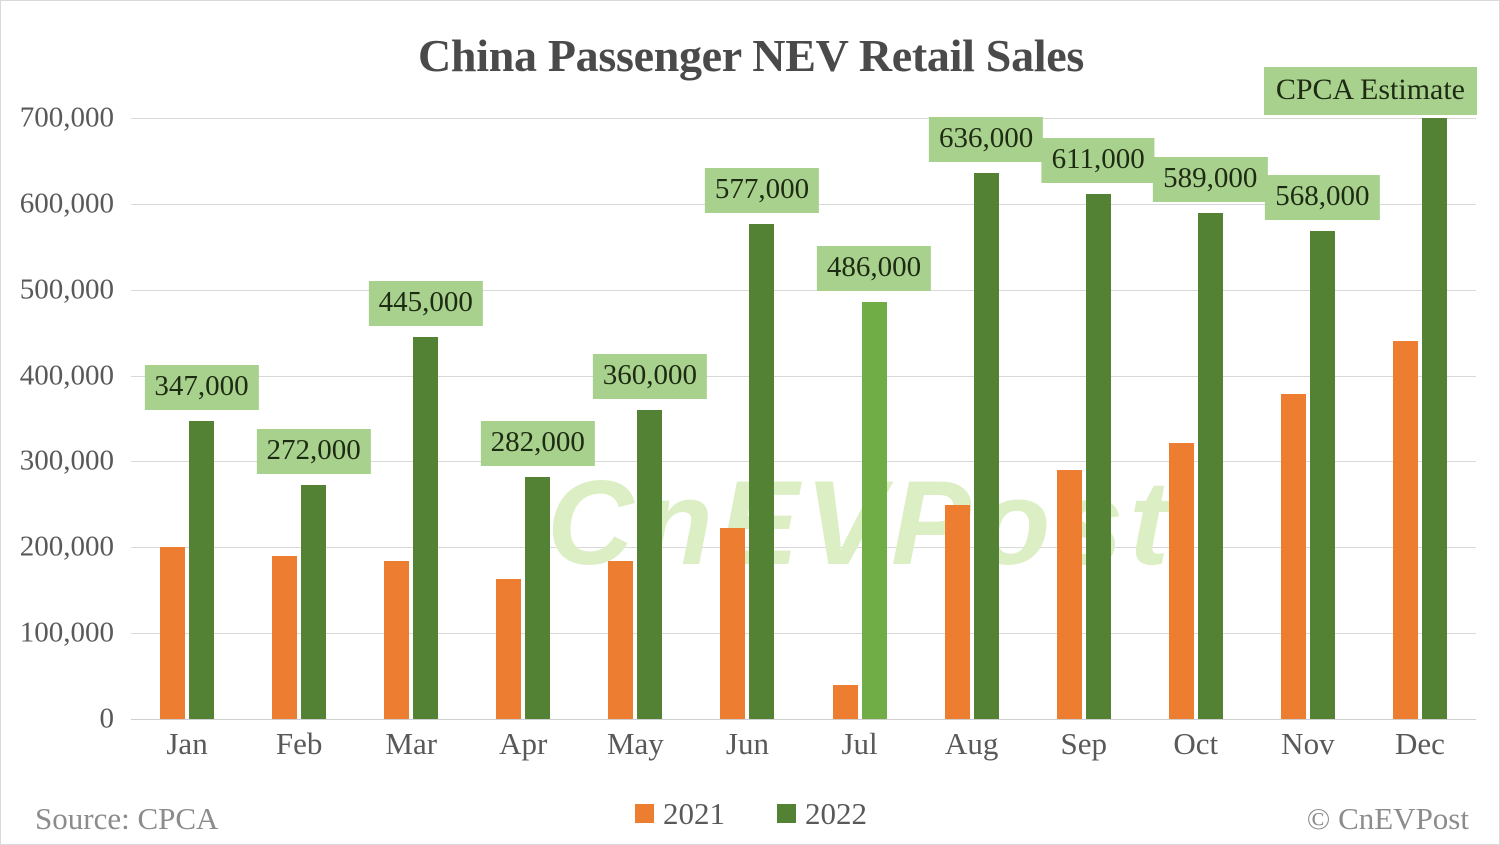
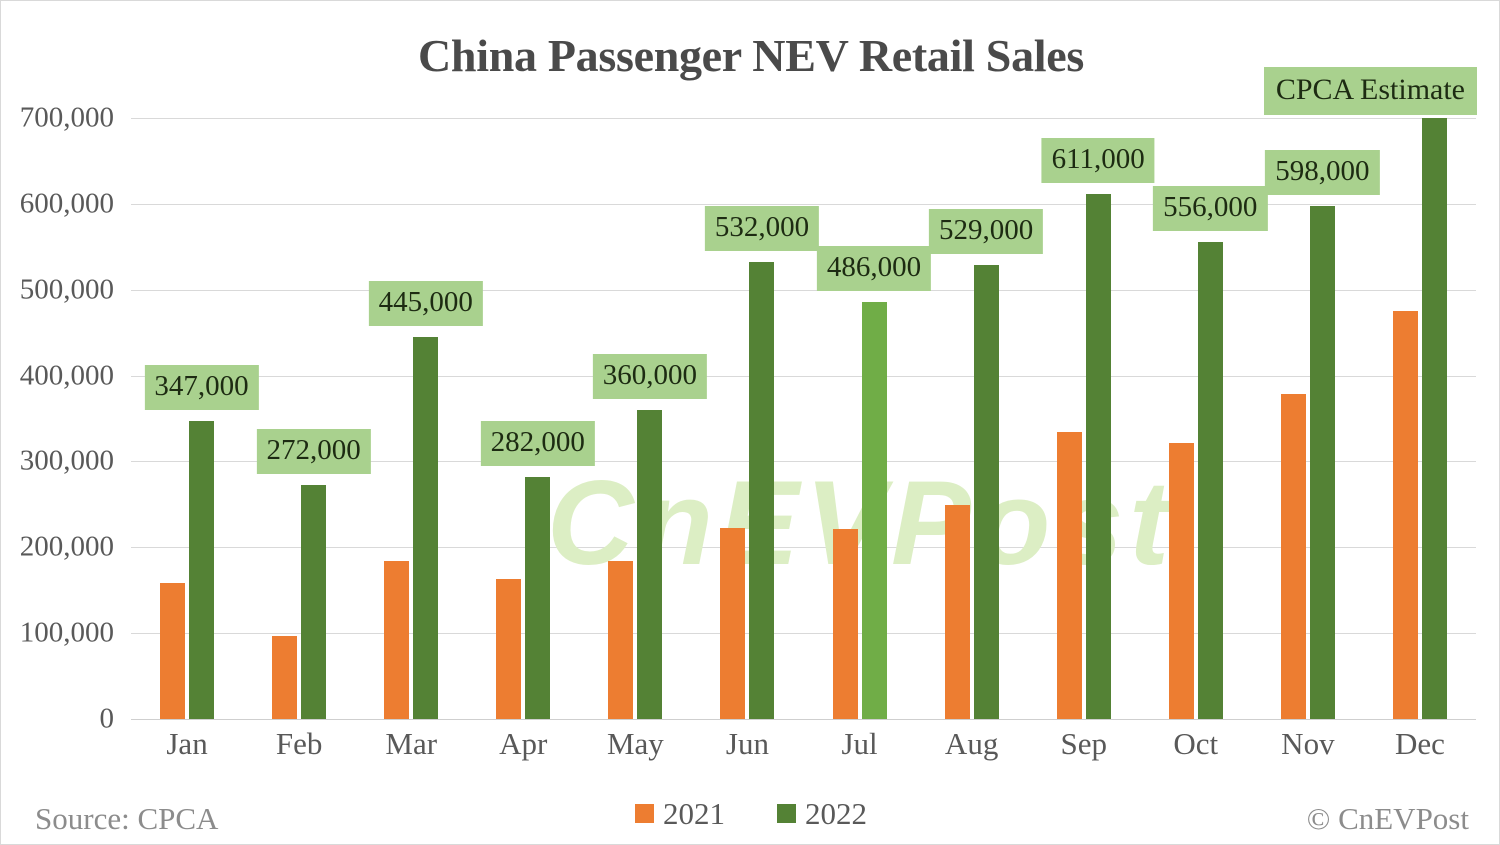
2021/Jan: 200000 -> 160000
2021/Feb: 190000 -> 100000
2022/Jun: 577,000 -> 532,000
2021/Jul: 40000 -> 220000
2022/Aug: 636,000 -> 529,000
2021/Sep: 290000 -> 330000
2022/Oct: 589,000 -> 556,000
2022/Nov: 568,000 -> 598,000
2021/Dec: 440000 -> 480000
